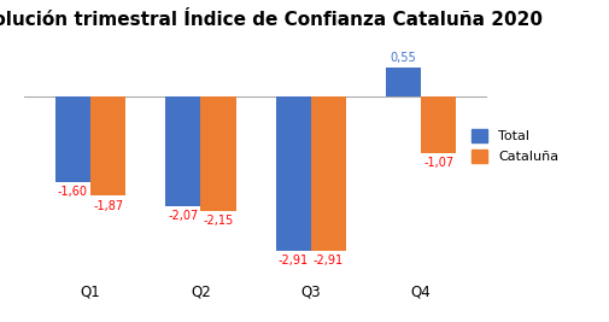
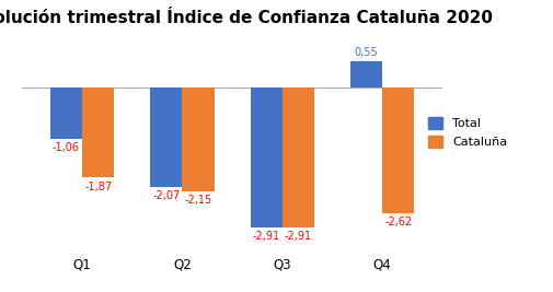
Total/Q1: -1,60 -> -1,06
Cataluña/Q4: -1,07 -> -2,62
